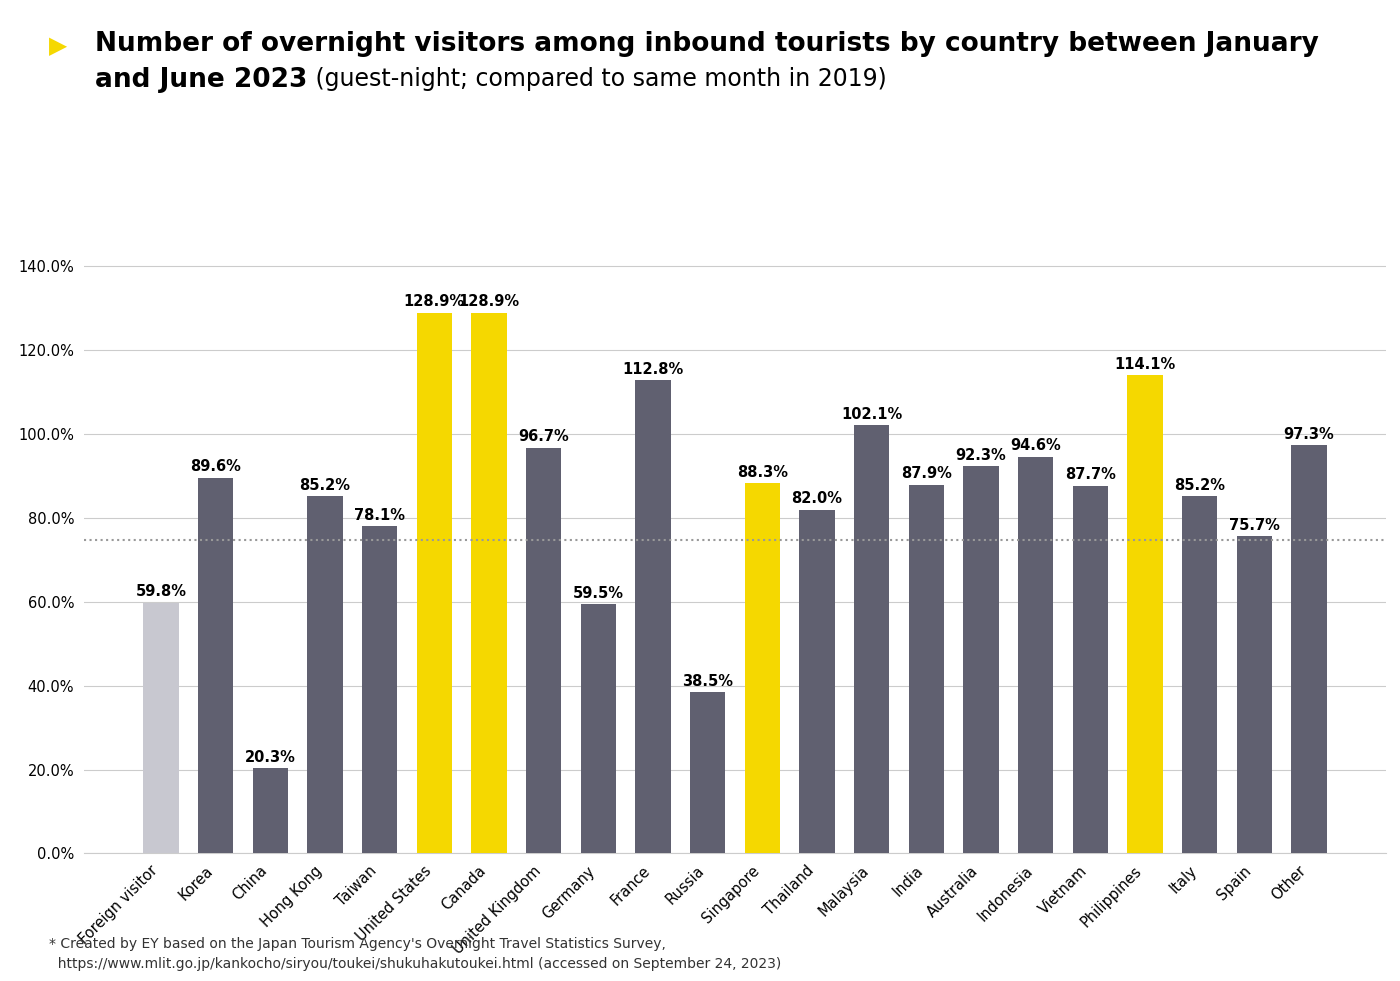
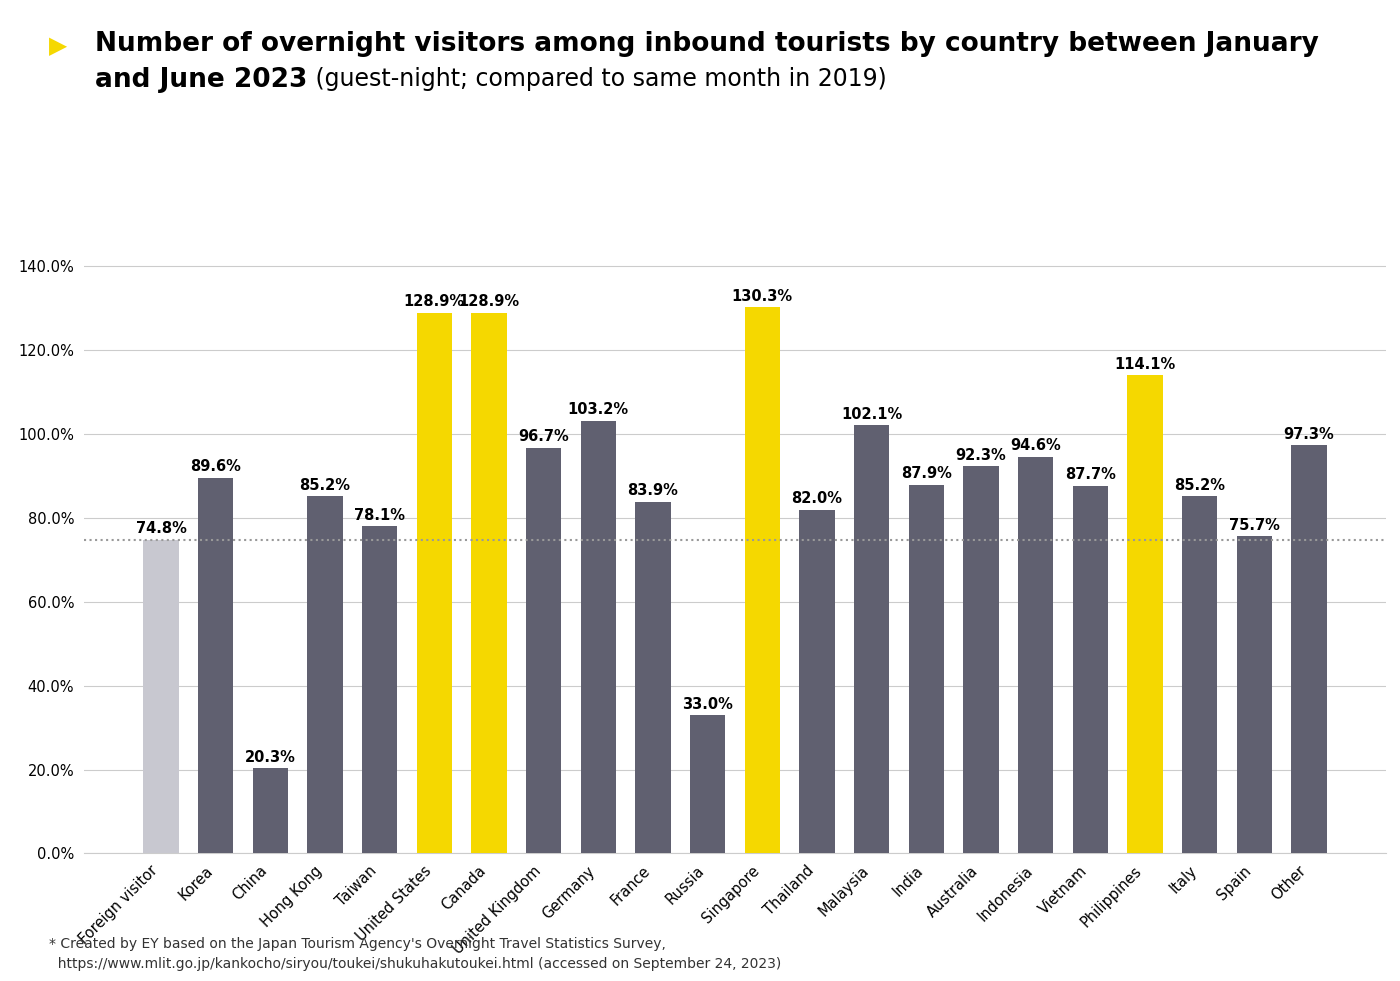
Foreign visitor: 59.8% -> 74.8%
Germany: 59.5% -> 103.2%
France: 112.8% -> 83.9%
Russia: 38.5% -> 33.0%
Singapore: 88.3% -> 130.3%
